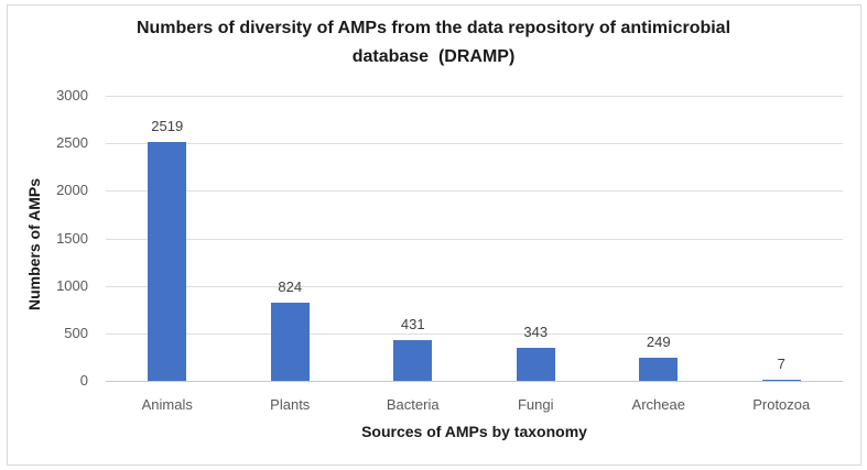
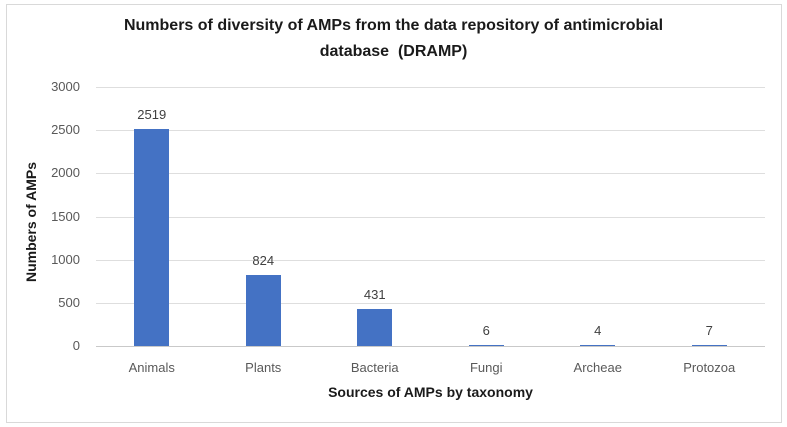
Fungi: 343 -> 6
Archeae: 249 -> 4
